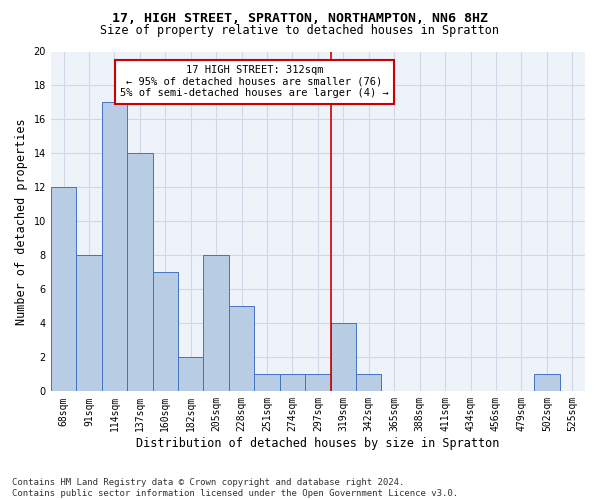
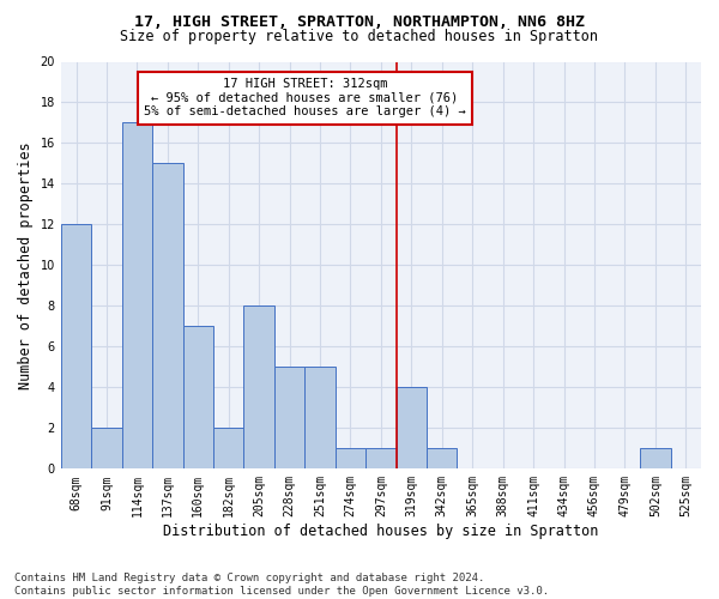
91sqm: 8 -> 2
137sqm: 14 -> 15
251sqm: 1 -> 5
